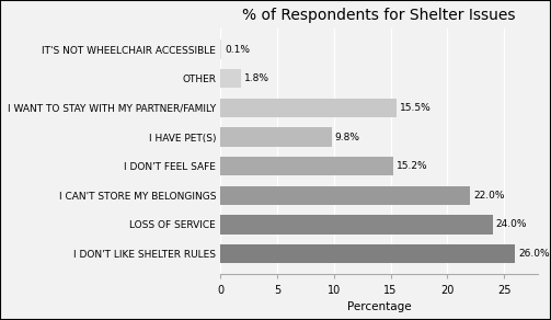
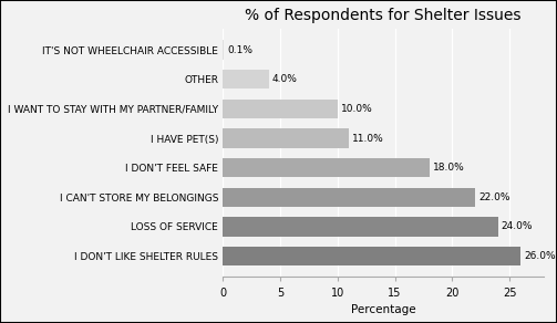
OTHER: 1.8% -> 4.0%
I WANT TO STAY WITH MY PARTNER/FAMILY: 15.5% -> 10.0%
I HAVE PET(S): 9.8% -> 11.0%
I DON'T FEEL SAFE: 15.2% -> 18.0%
